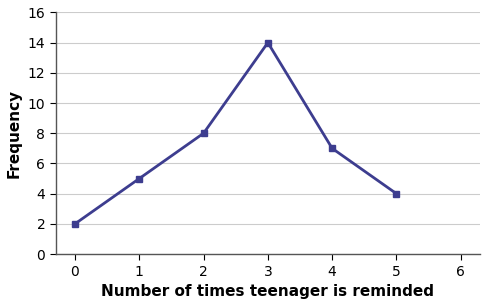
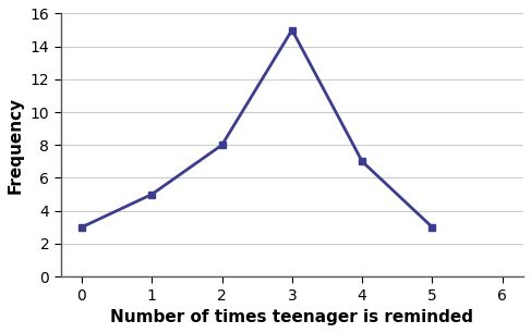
0: 2 -> 3
3: 14 -> 15
5: 4 -> 3
